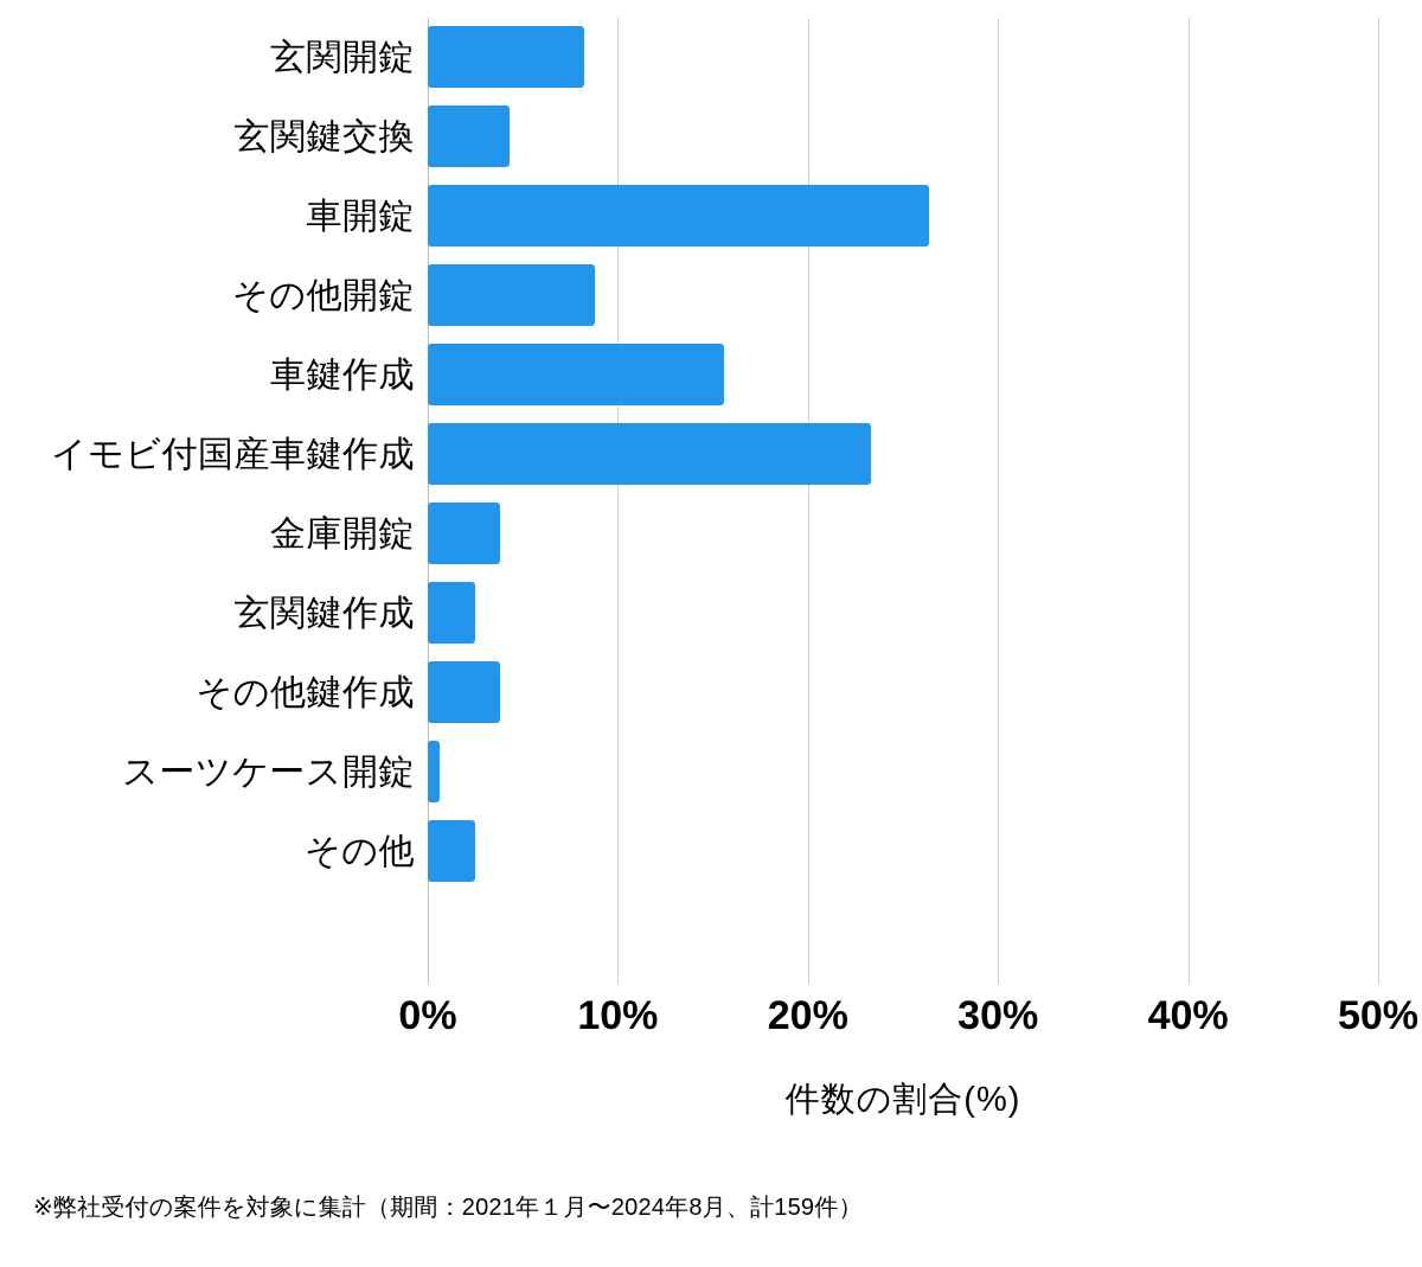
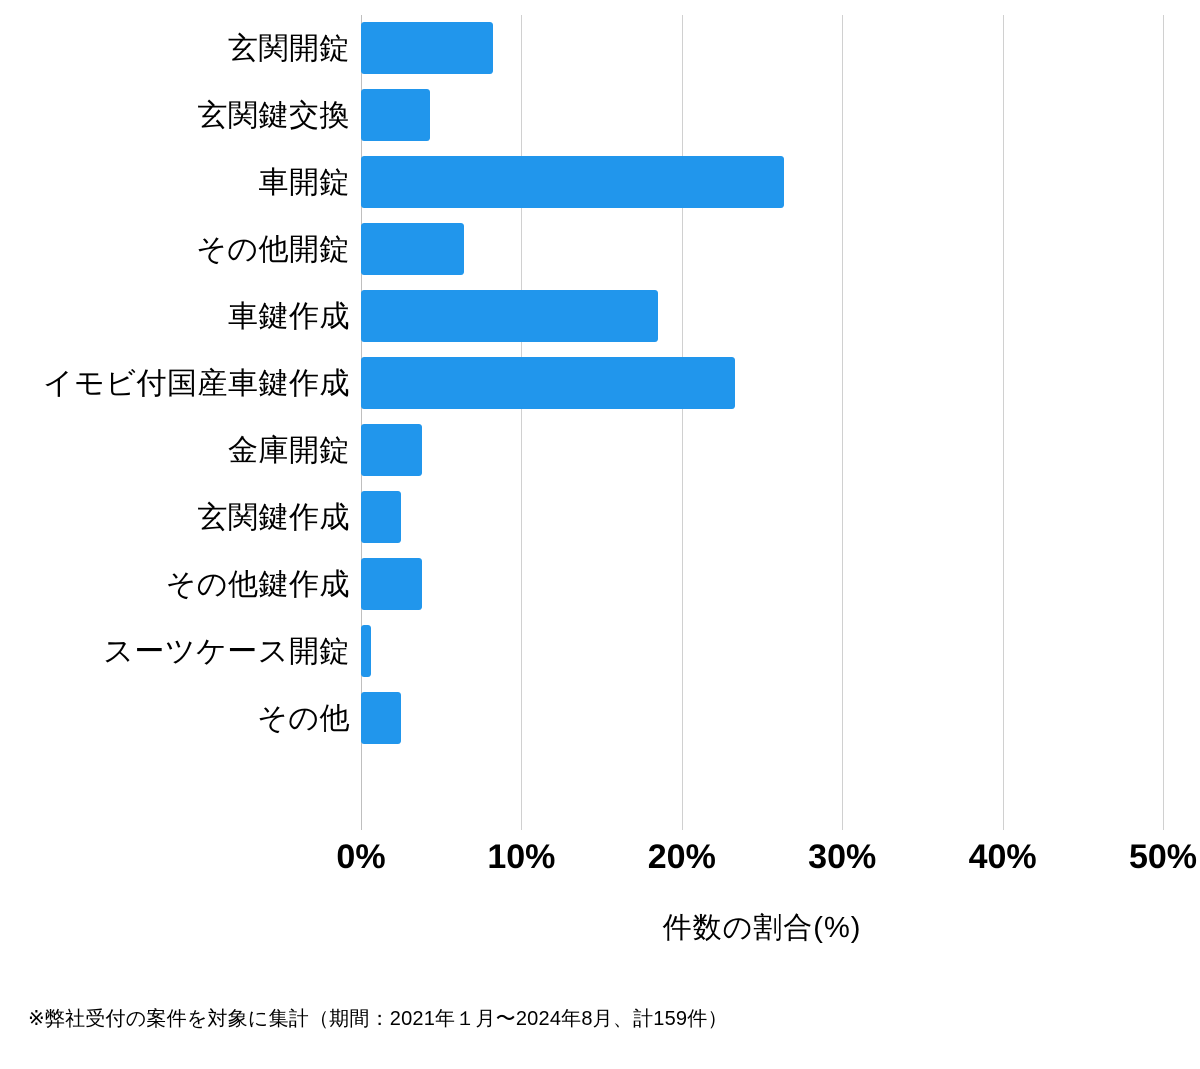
その他開錠: 8.8% -> 6.4%
車鍵作成: 15.6% -> 18.5%
